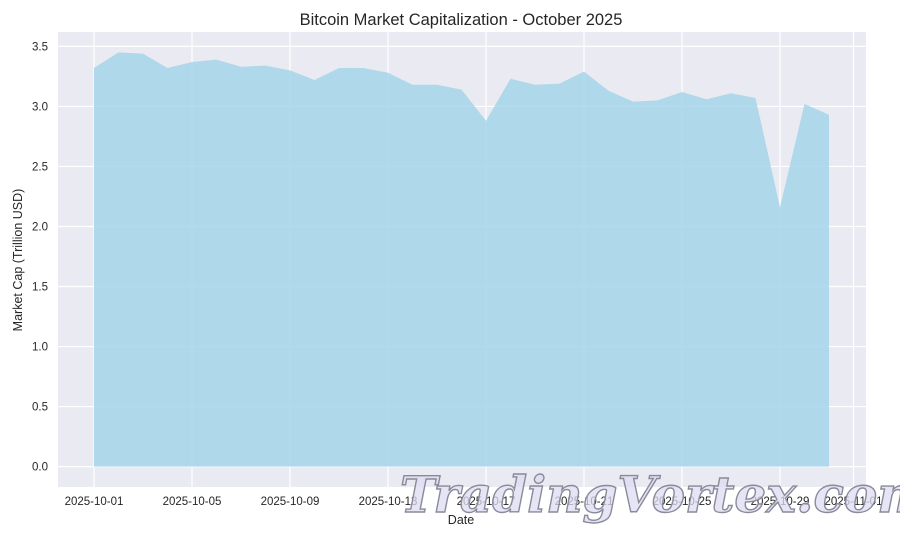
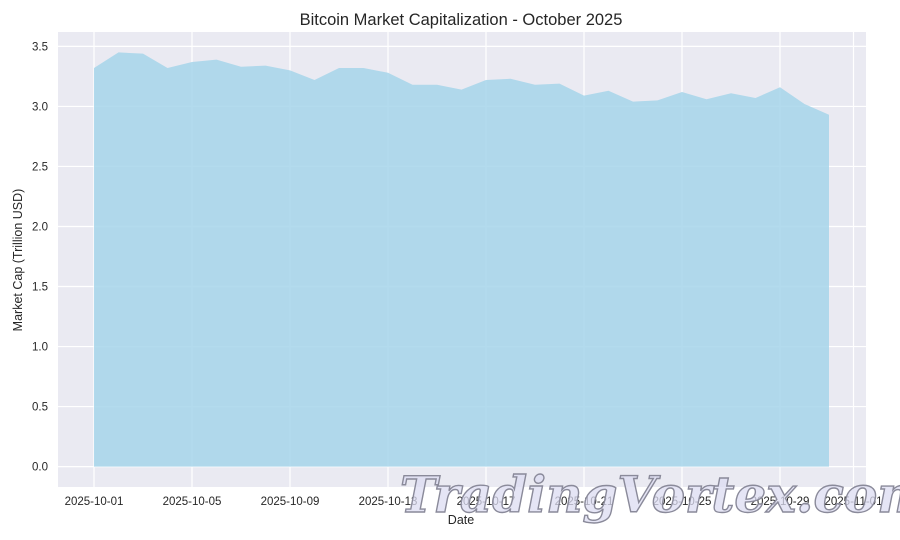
2025-10-17: 2.88 -> 3.22
2025-10-21: 3.29 -> 3.09
2025-10-29: 2.16 -> 3.16
